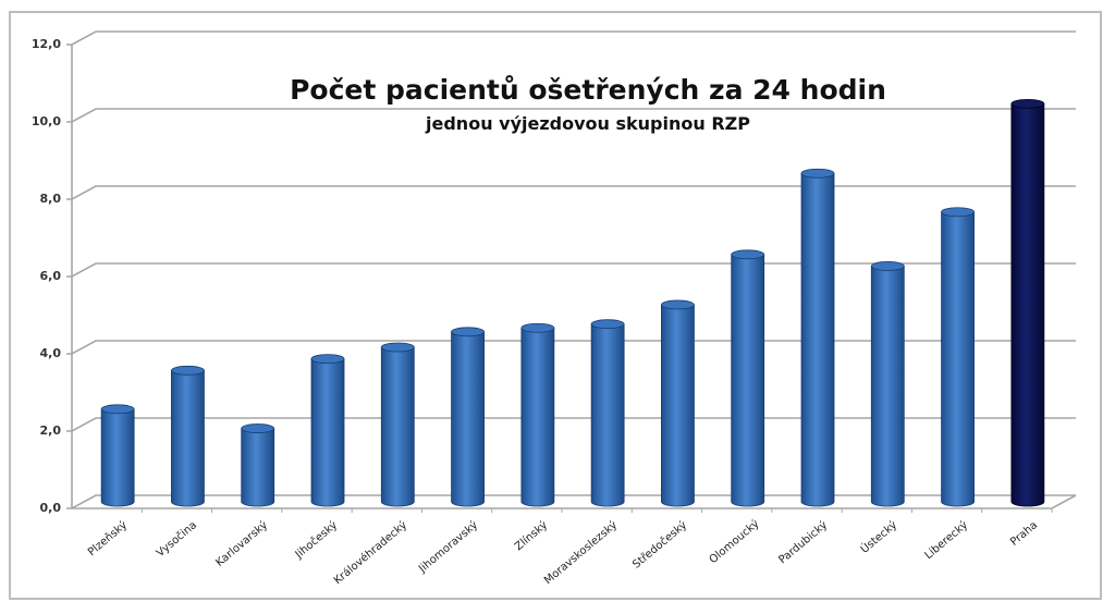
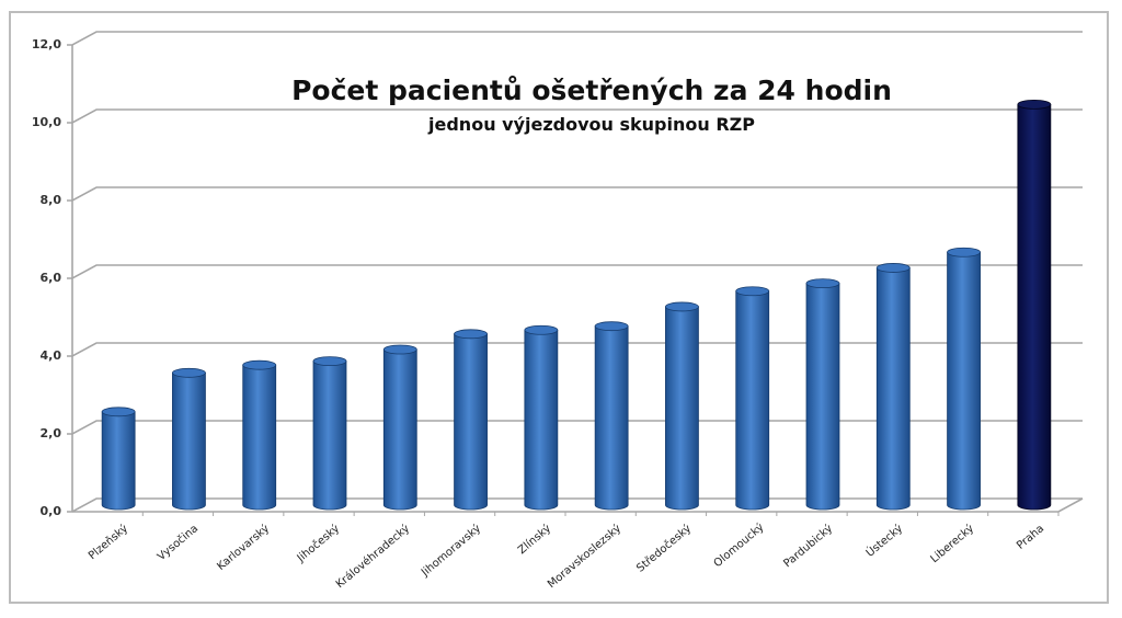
Karlovarský: 1,9 -> 3,6
Olomoucký: 6,4 -> 5,5
Pardubický: 8,5 -> 5,7
Liberecký: 7,5 -> 6,5
